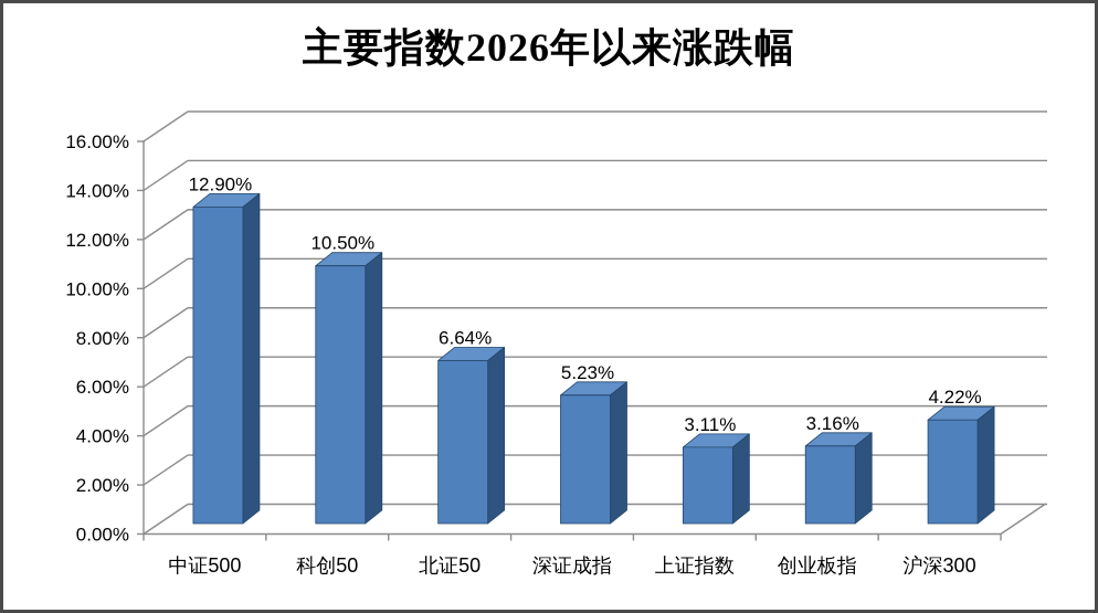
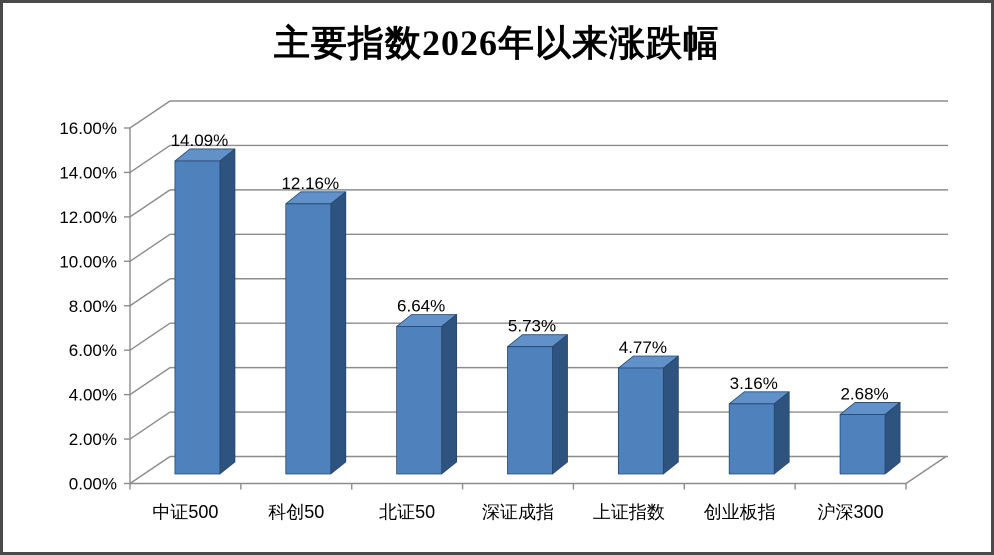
中证500: 12.90% -> 14.09%
科创50: 10.50% -> 12.16%
深证成指: 5.23% -> 5.73%
上证指数: 3.11% -> 4.77%
沪深300: 4.22% -> 2.68%
